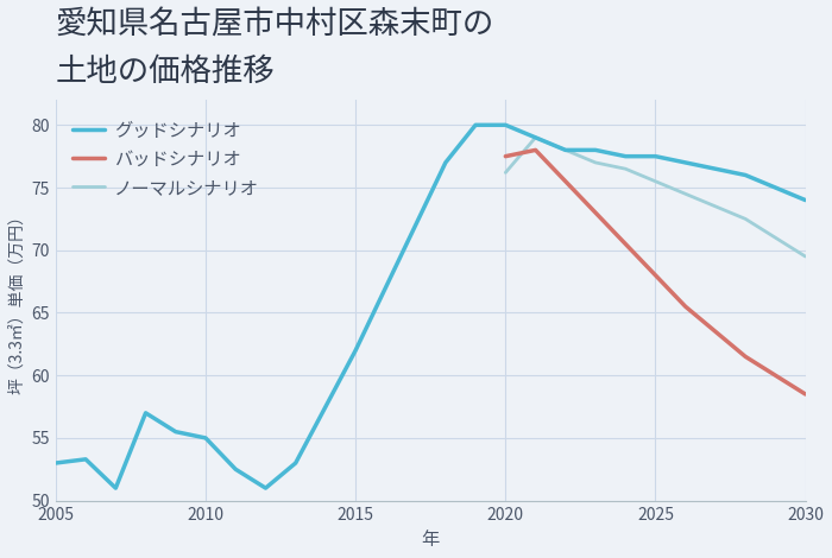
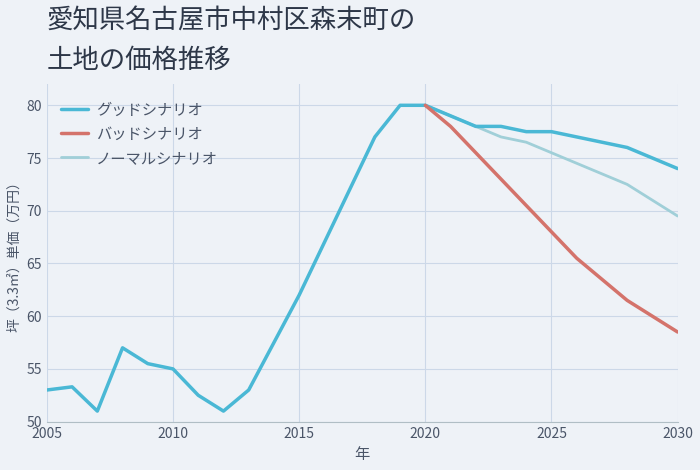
バッドシナリオ/2020: 77.5 -> 80.0
ノーマルシナリオ/2020: 76.2 -> 80.0
